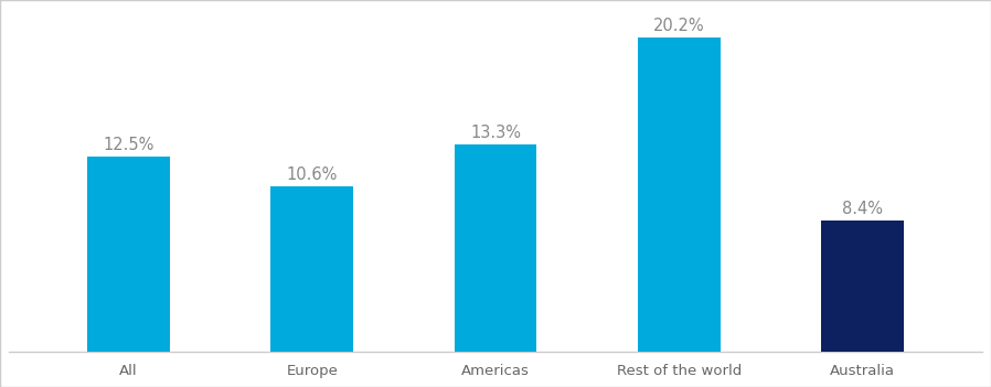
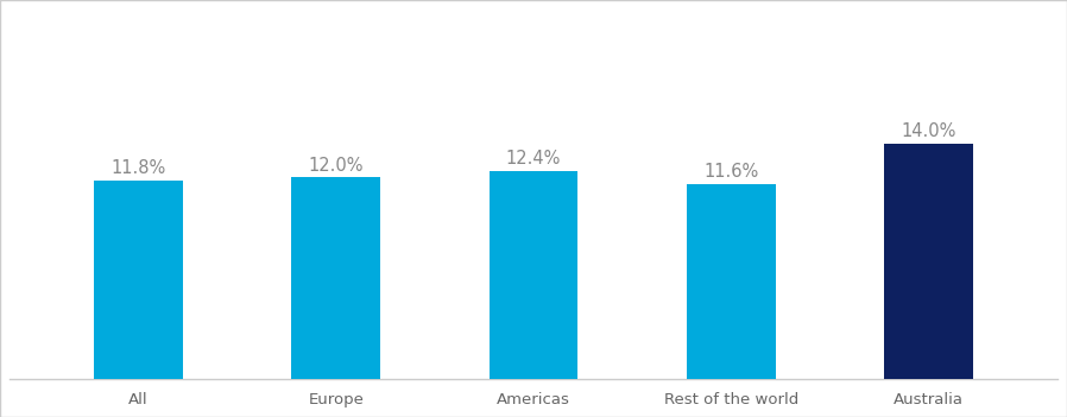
All: 12.5% -> 11.8%
Europe: 10.6% -> 12.0%
Americas: 13.3% -> 12.4%
Rest of the world: 20.2% -> 11.6%
Australia: 8.4% -> 14.0%
